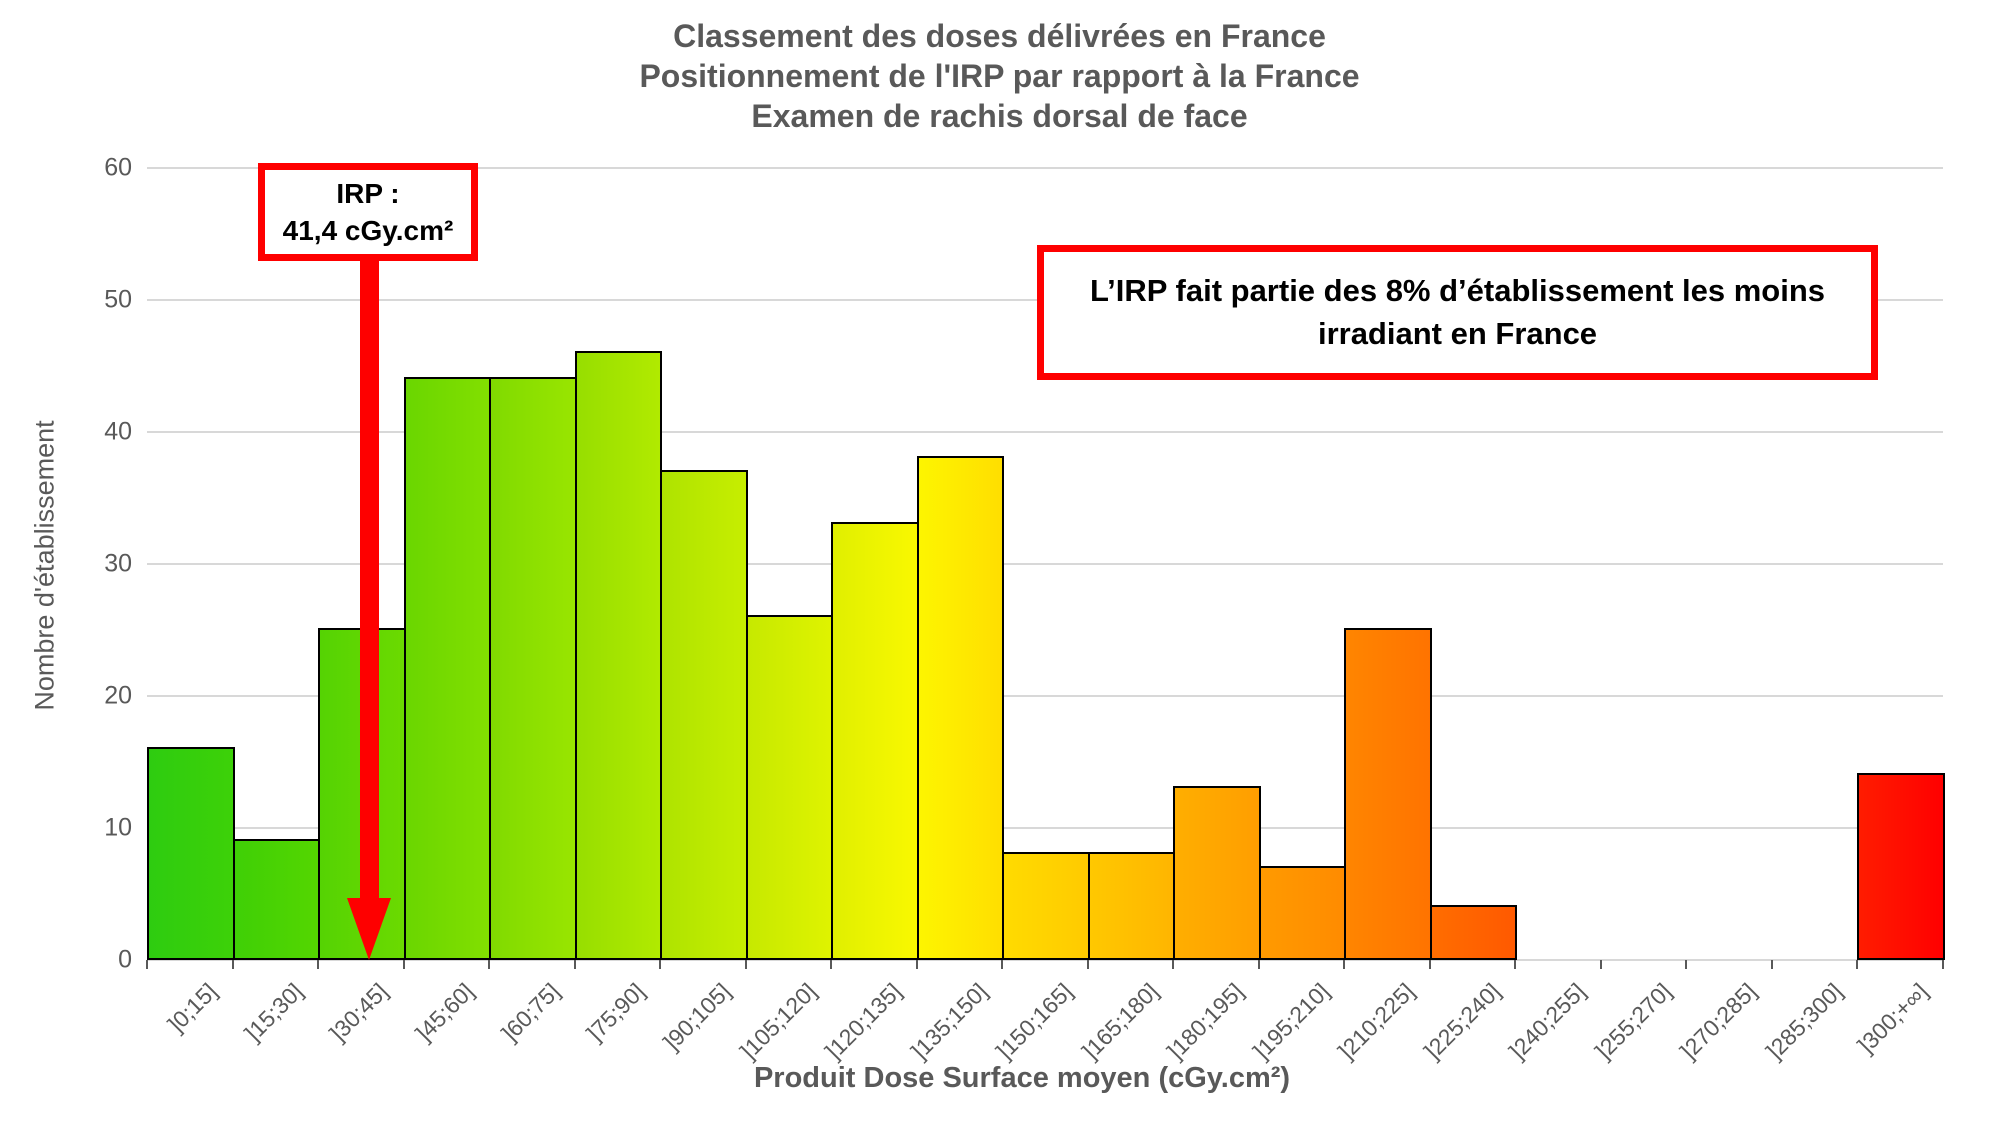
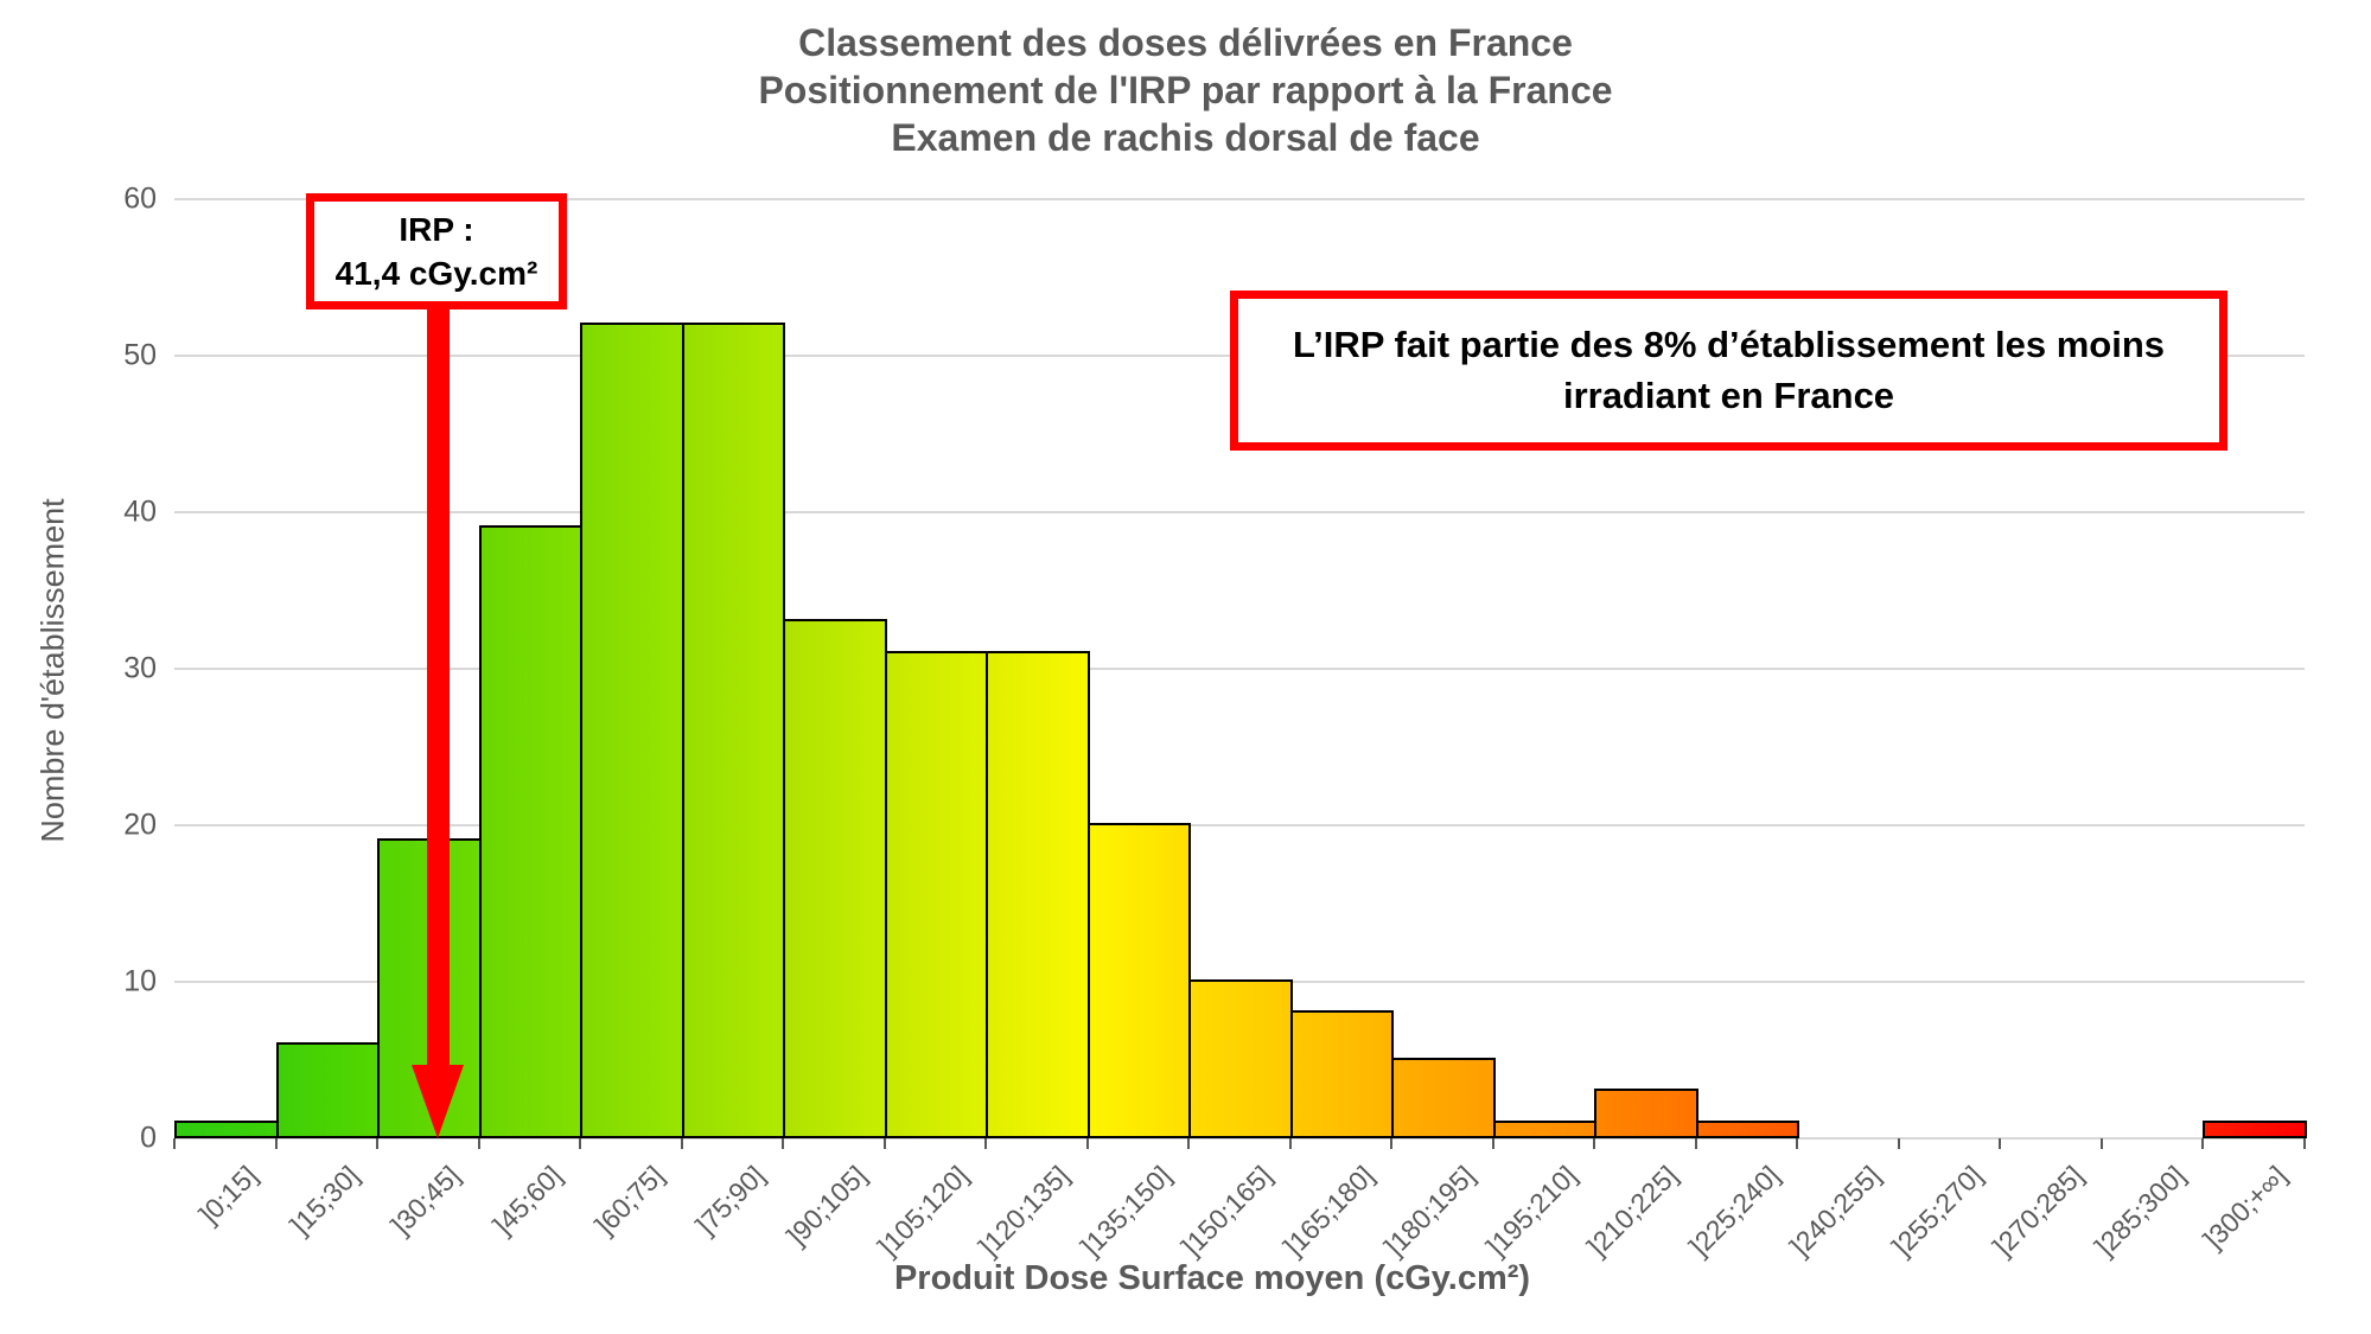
]0;15]: 16 -> 1
]15;30]: 9 -> 6
]30;45]: 25 -> 19
]45;60]: 44 -> 39
]60;75]: 44 -> 52
]75;90]: 46 -> 52
]90;105]: 37 -> 33
]105;120]: 26 -> 31
]120;135]: 33 -> 31
]135;150]: 38 -> 20
]150;165]: 8 -> 10
]180;195]: 13 -> 5
]195;210]: 7 -> 1
]210;225]: 25 -> 3
]225;240]: 4 -> 1
]300;+∞]: 14 -> 1
